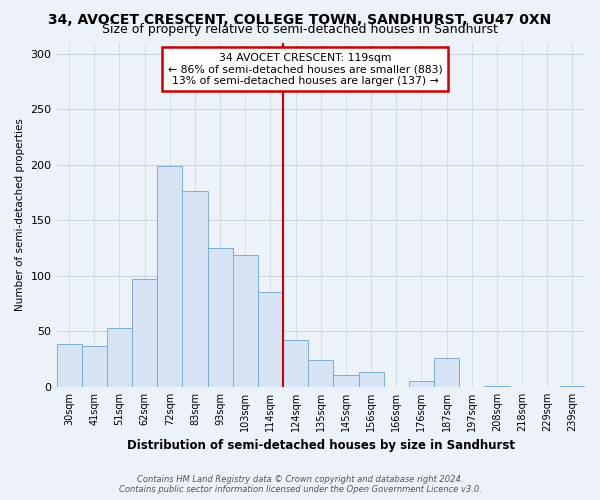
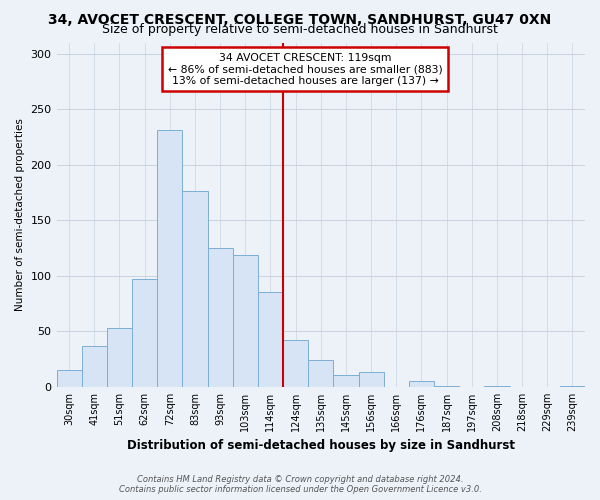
30sqm: 39 -> 15
72sqm: 199 -> 231
187sqm: 26 -> 1
